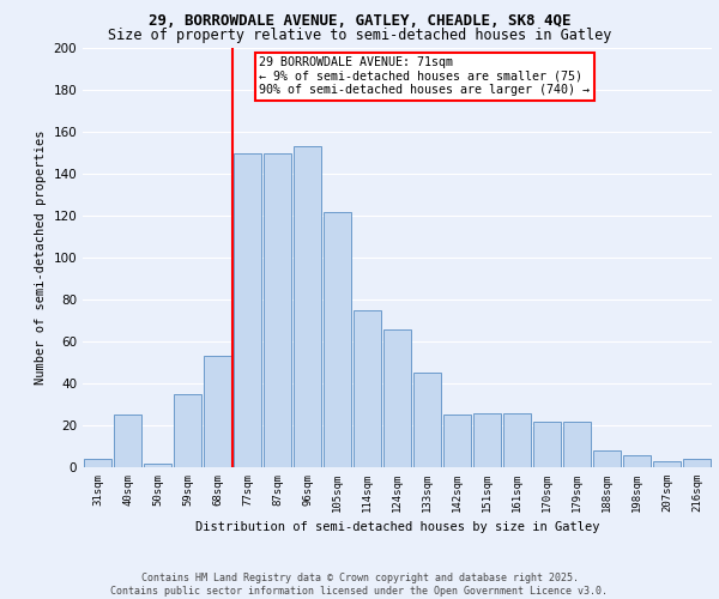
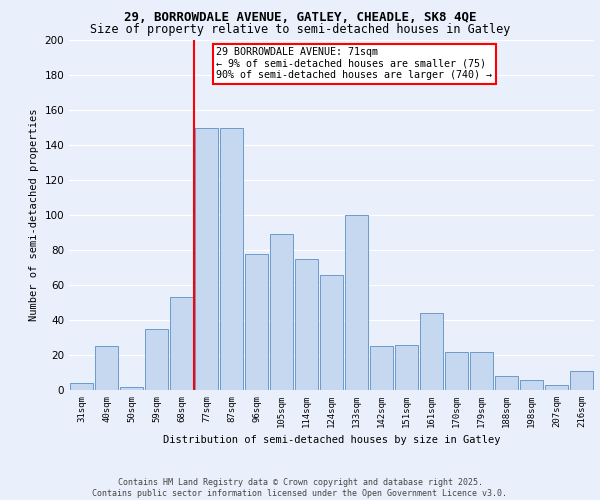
96sqm: 153 -> 78
105sqm: 122 -> 89
133sqm: 45 -> 100
161sqm: 26 -> 44
216sqm: 4 -> 11
